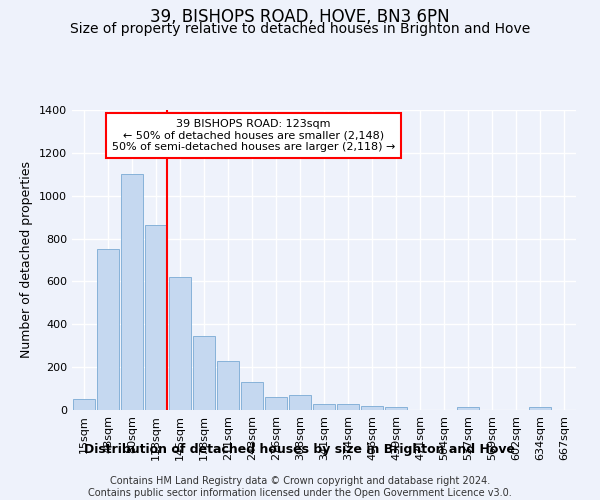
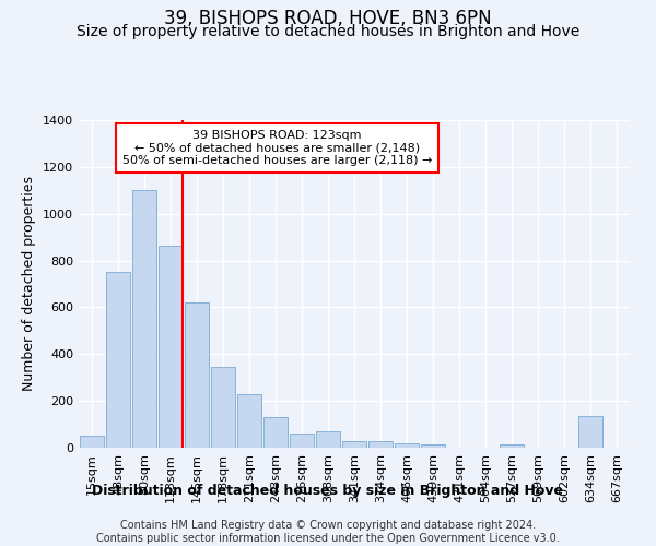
634sqm: 12 -> 135
